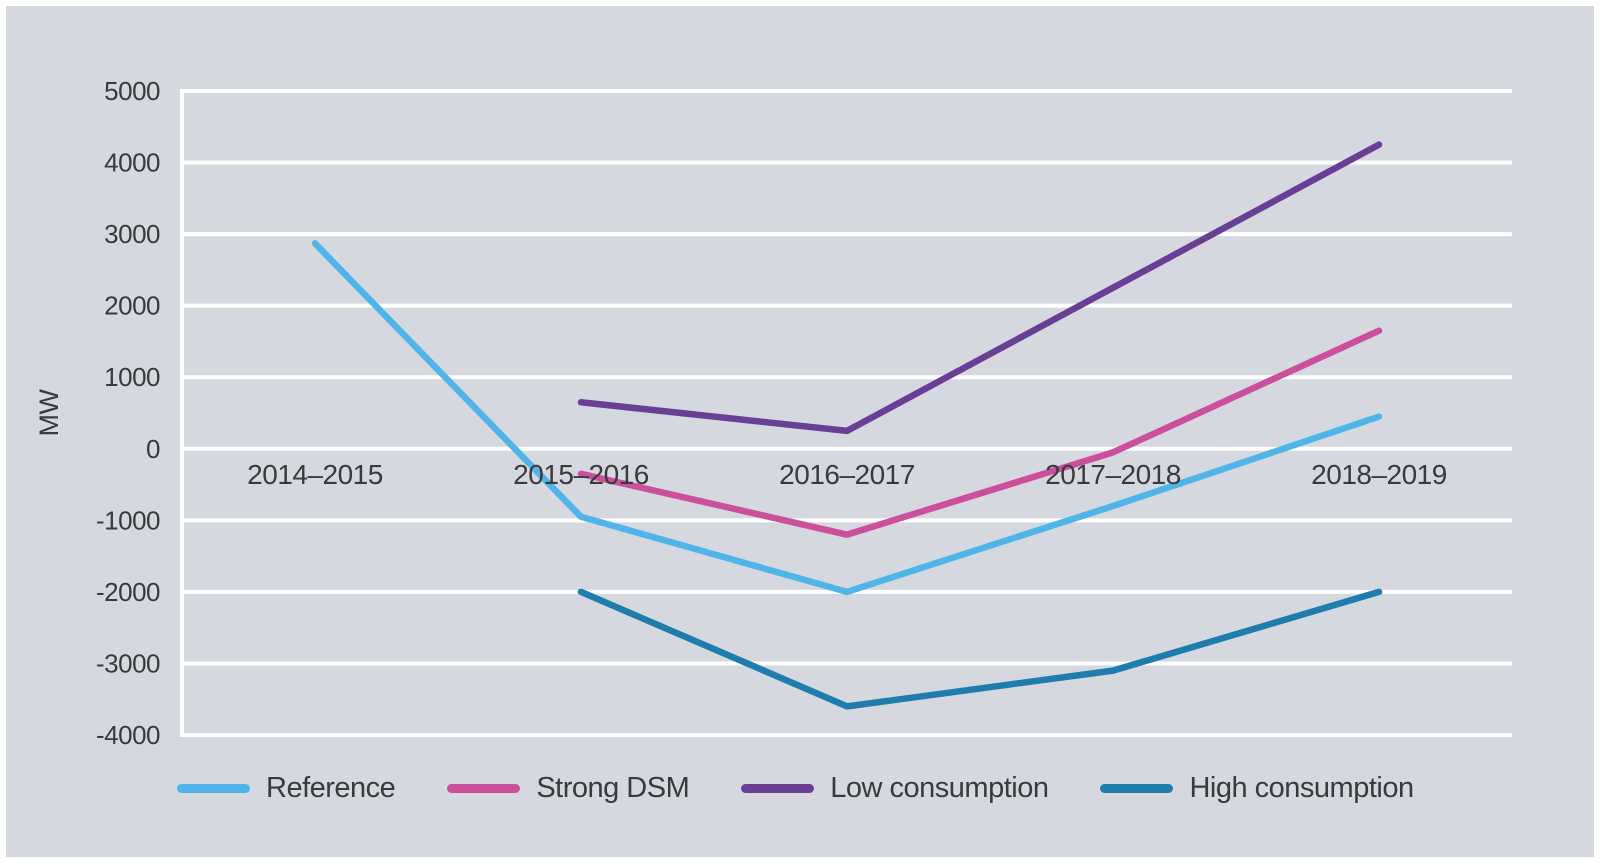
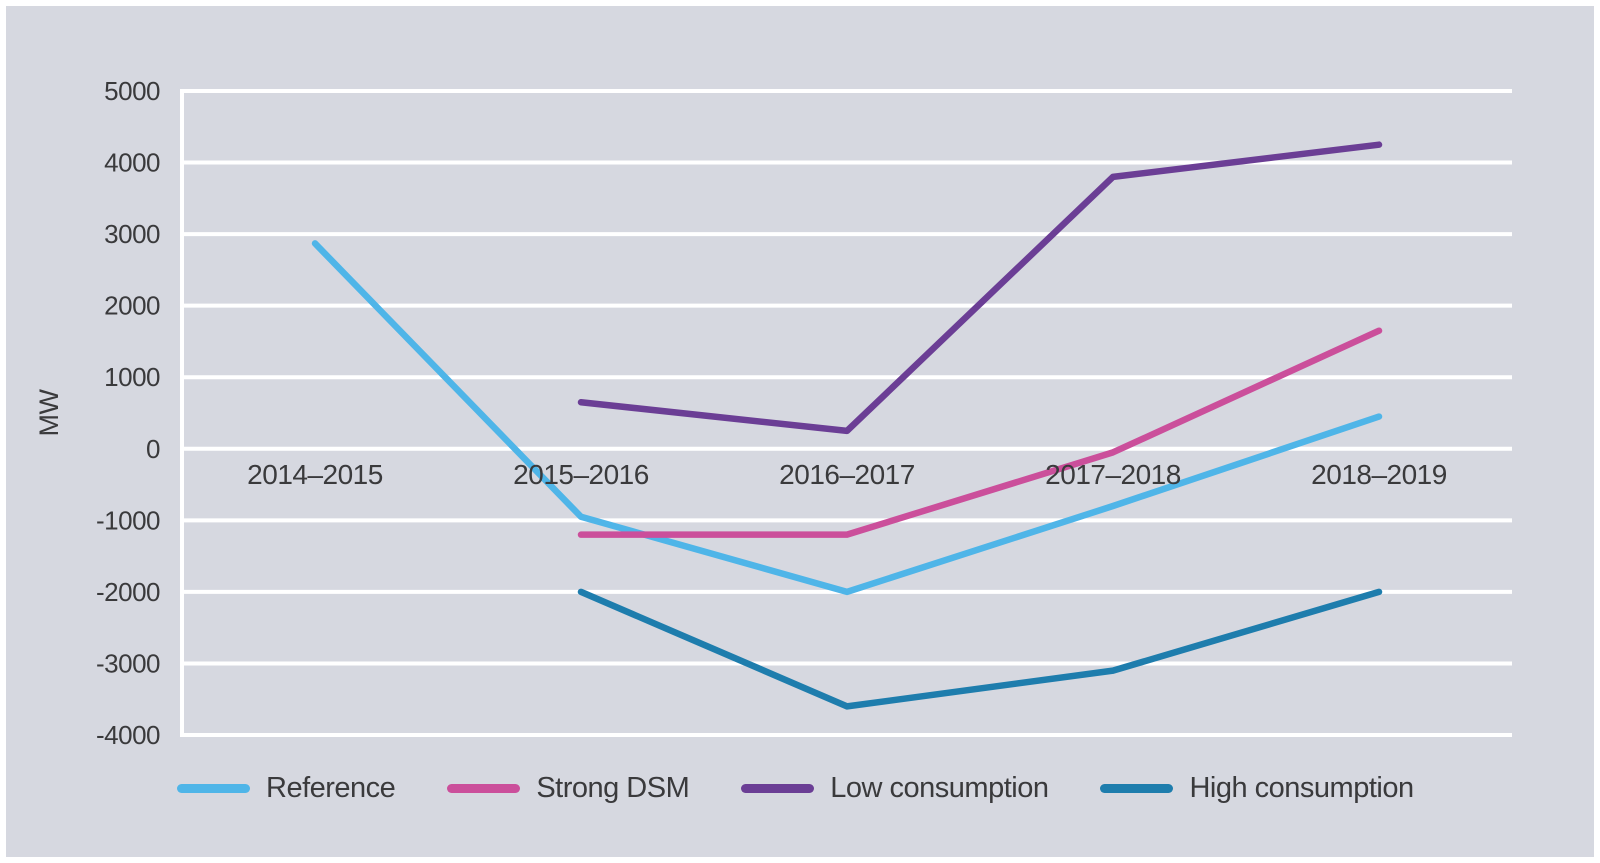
Strong DSM/2015–2016: -400 -> -1200
Low consumption/2017–2018: 2200 -> 3800
